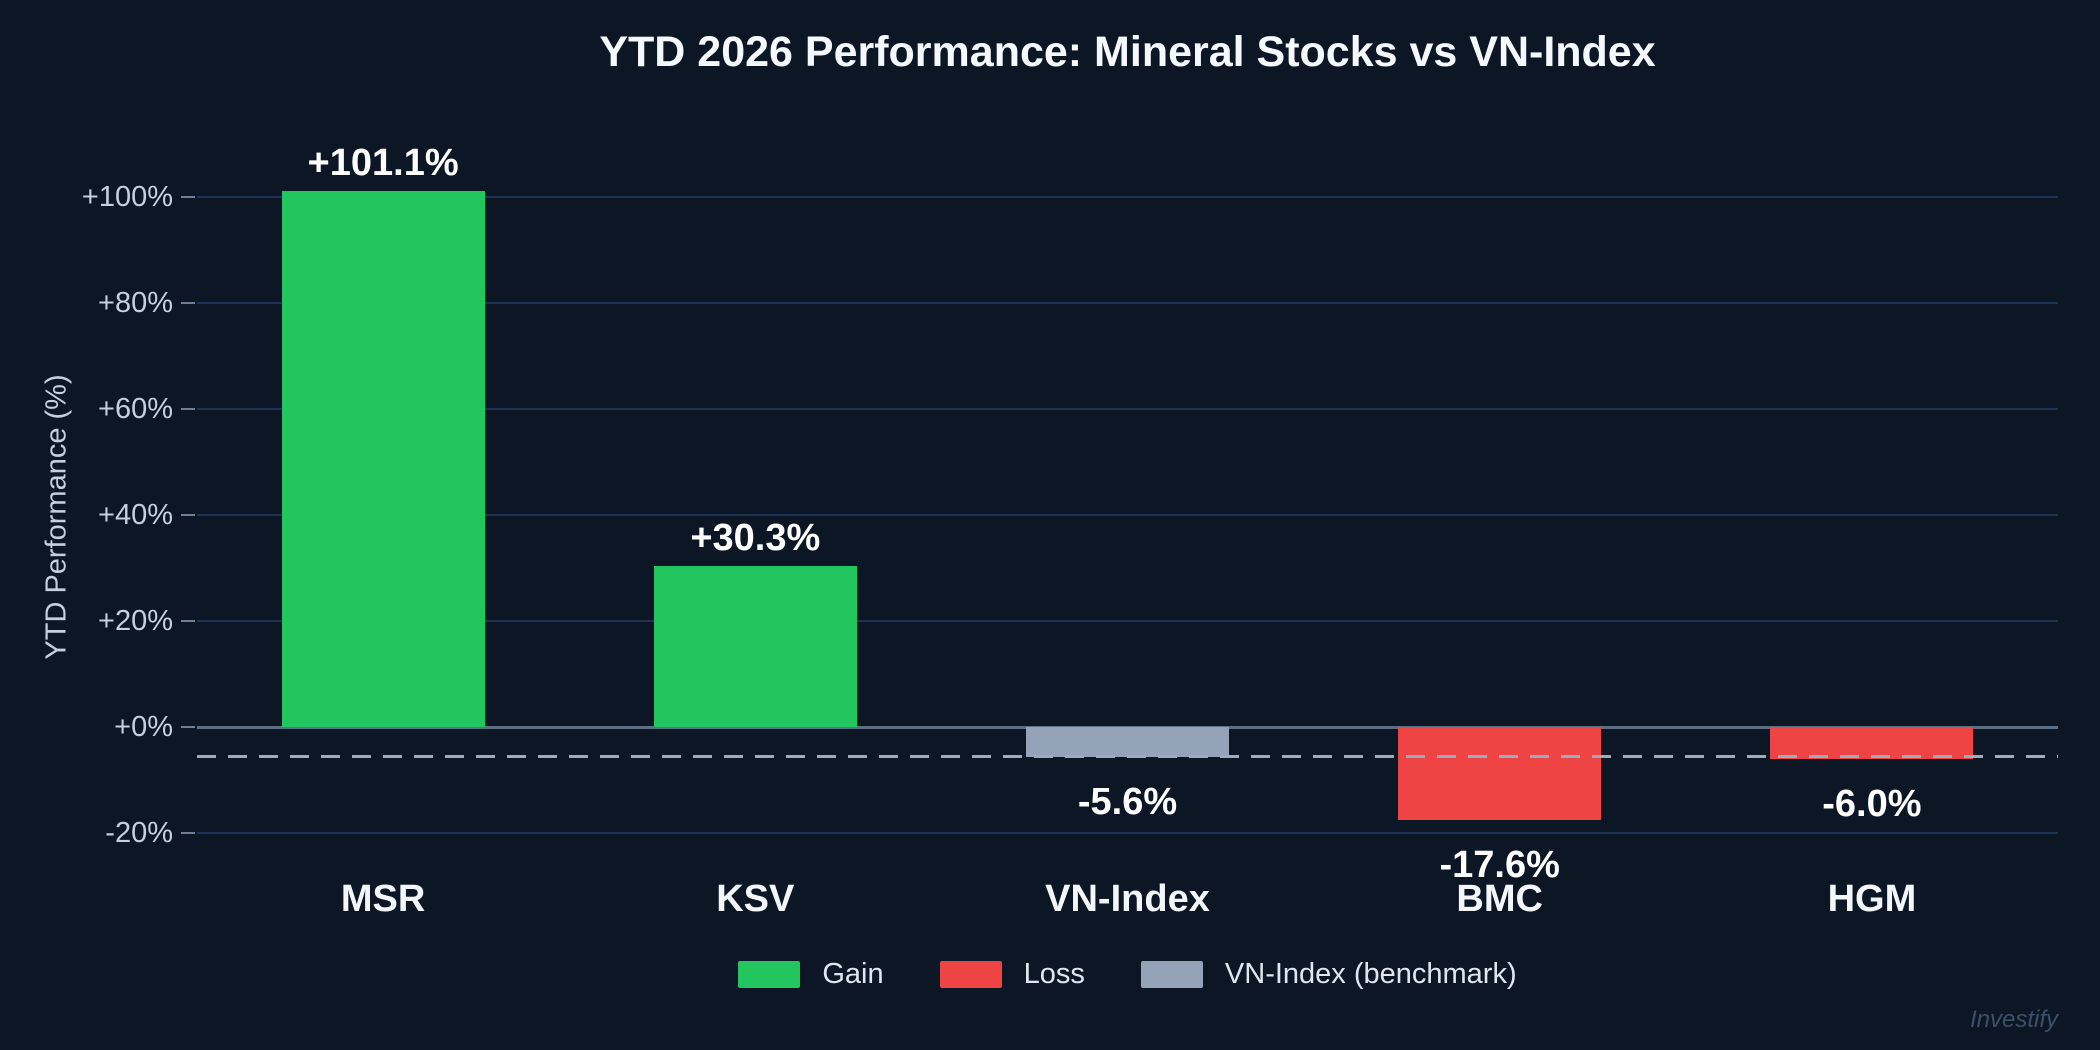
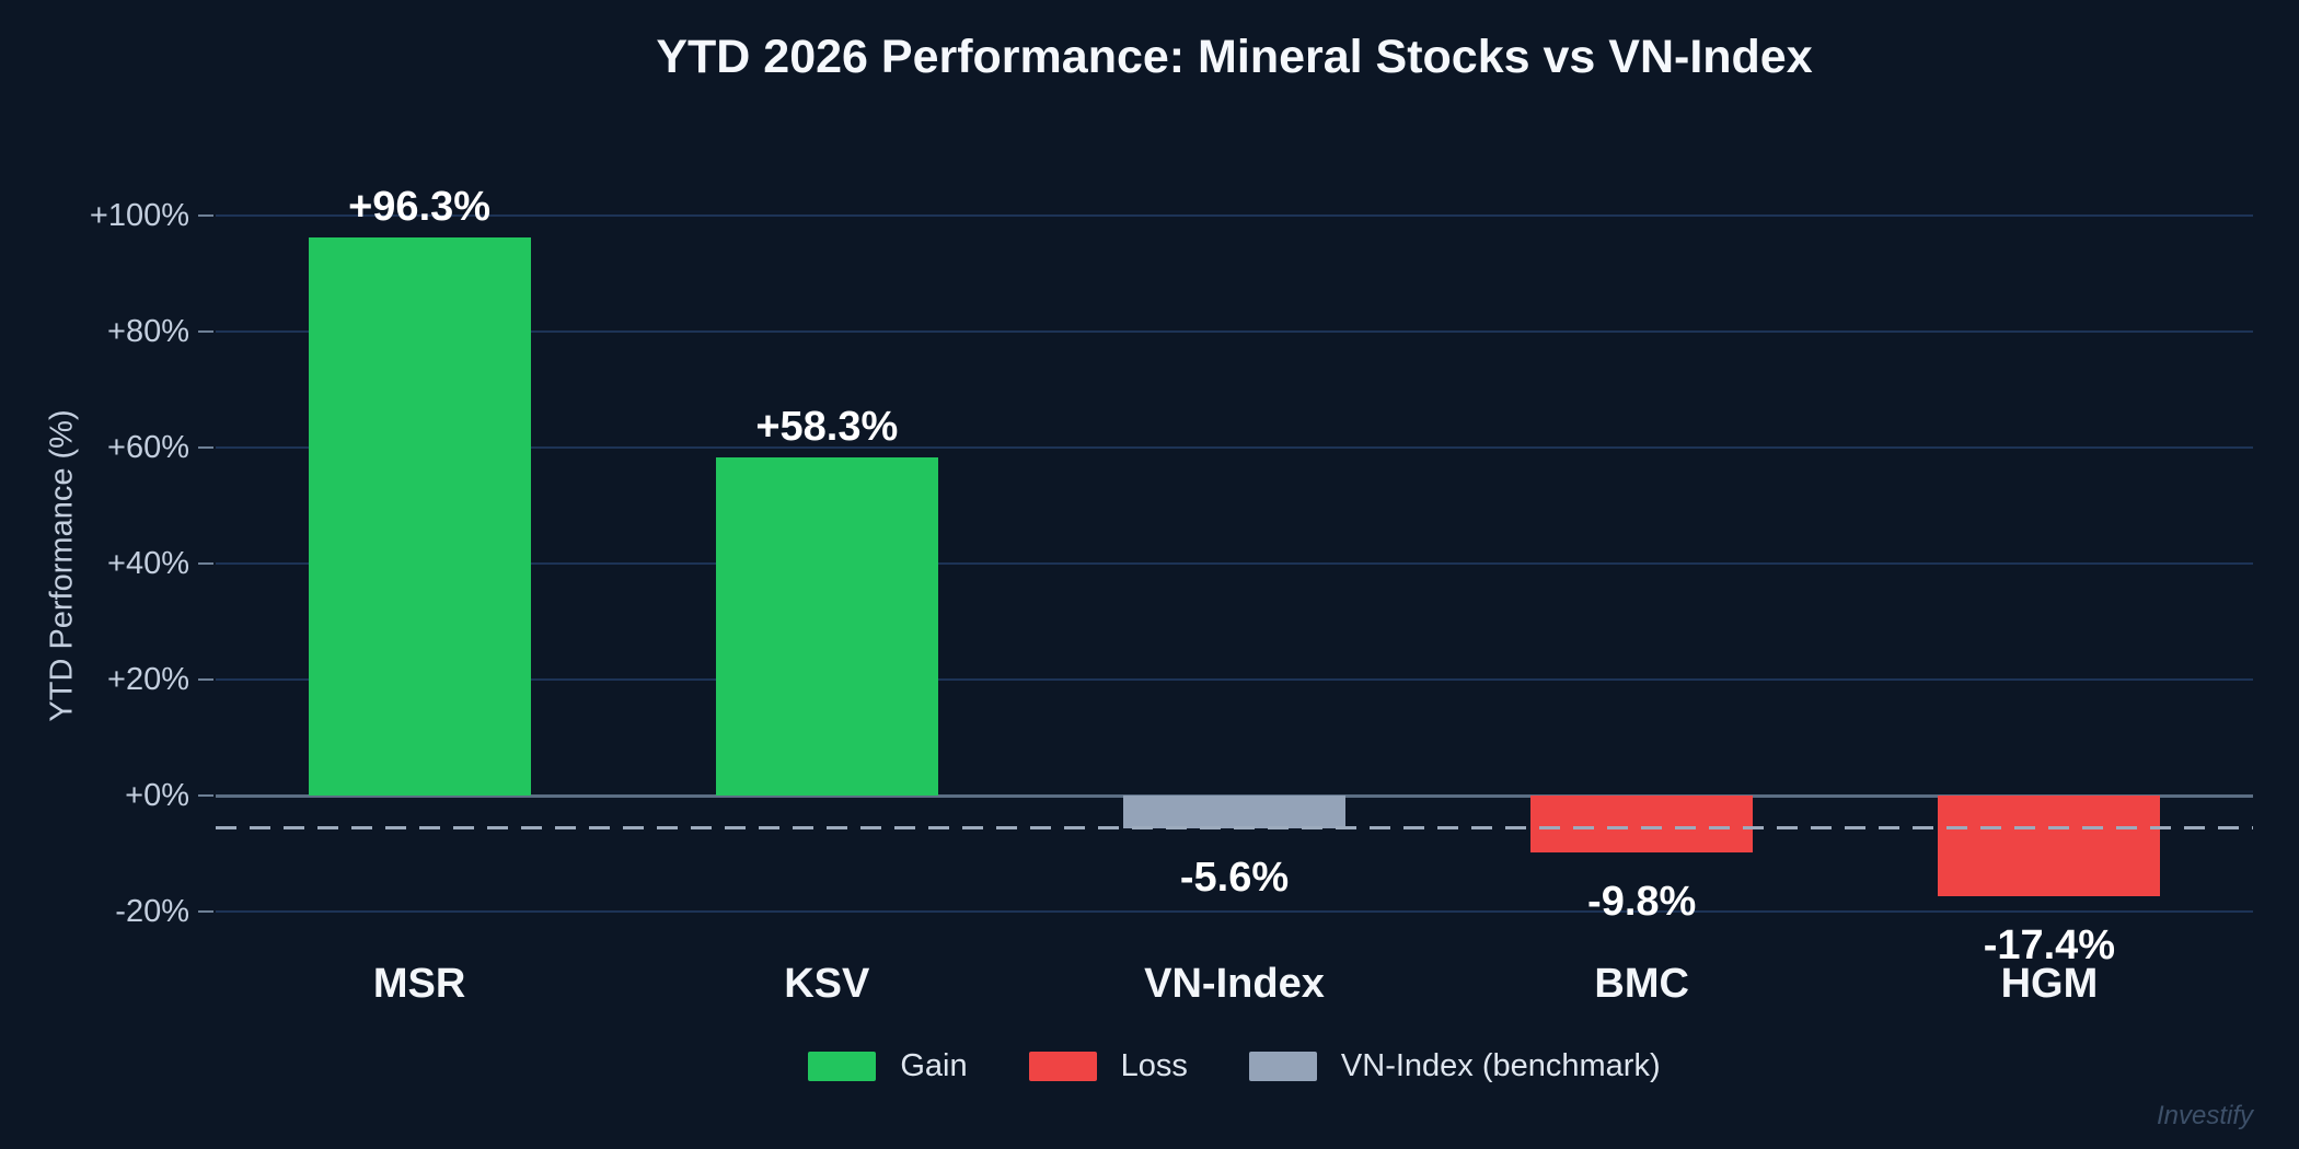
MSR: +101.1% -> +96.3%
KSV: +30.3% -> +58.3%
BMC: -17.6% -> -9.8%
HGM: -6.0% -> -17.4%
